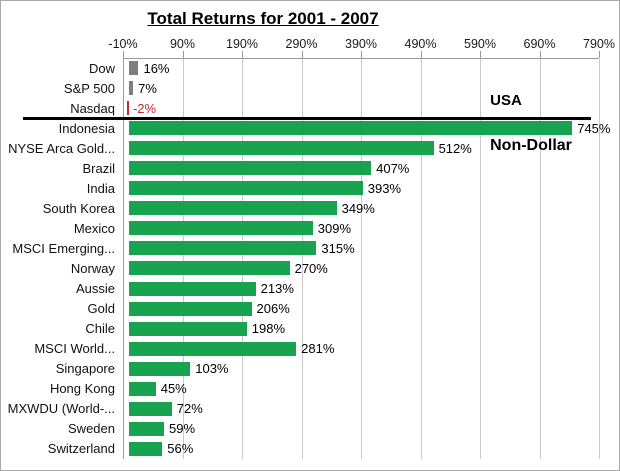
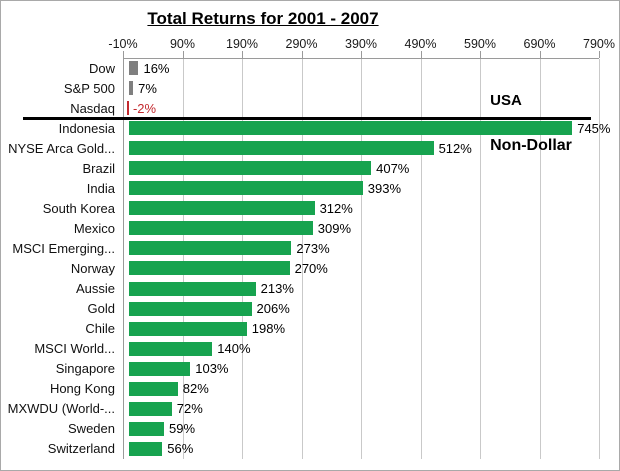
South Korea: 349% -> 312%
MSCI Emerging...: 315% -> 273%
MSCI World...: 281% -> 140%
Hong Kong: 45% -> 82%
